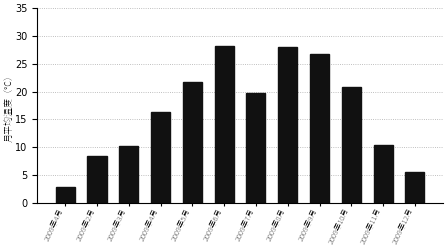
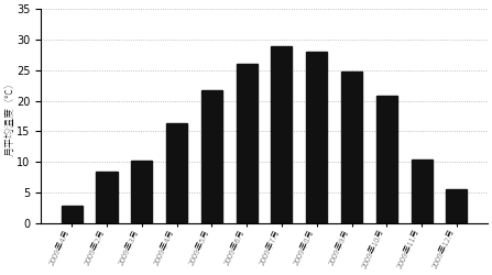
2009年6月: 28.2 -> 26.0
2009年7月: 19.8 -> 29.0
2009年9月: 26.8 -> 24.7
